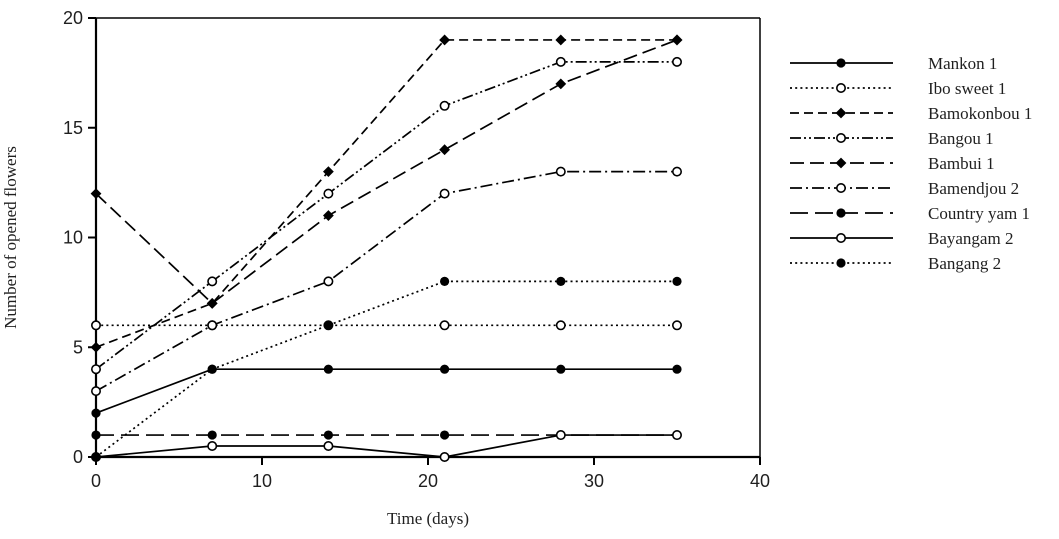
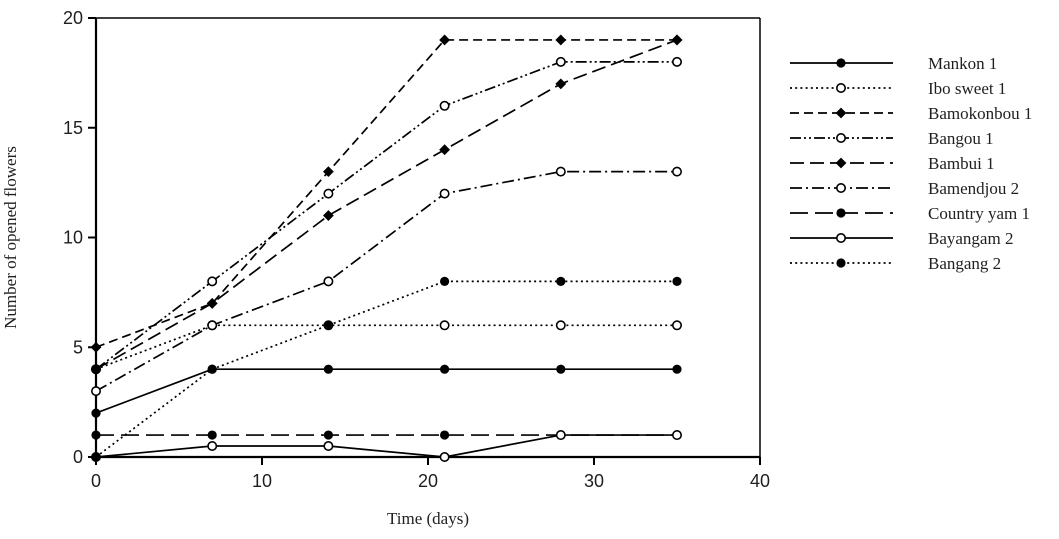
Ibo sweet 1/0: 6 -> 4
Bambui 1/0: 12 -> 4
